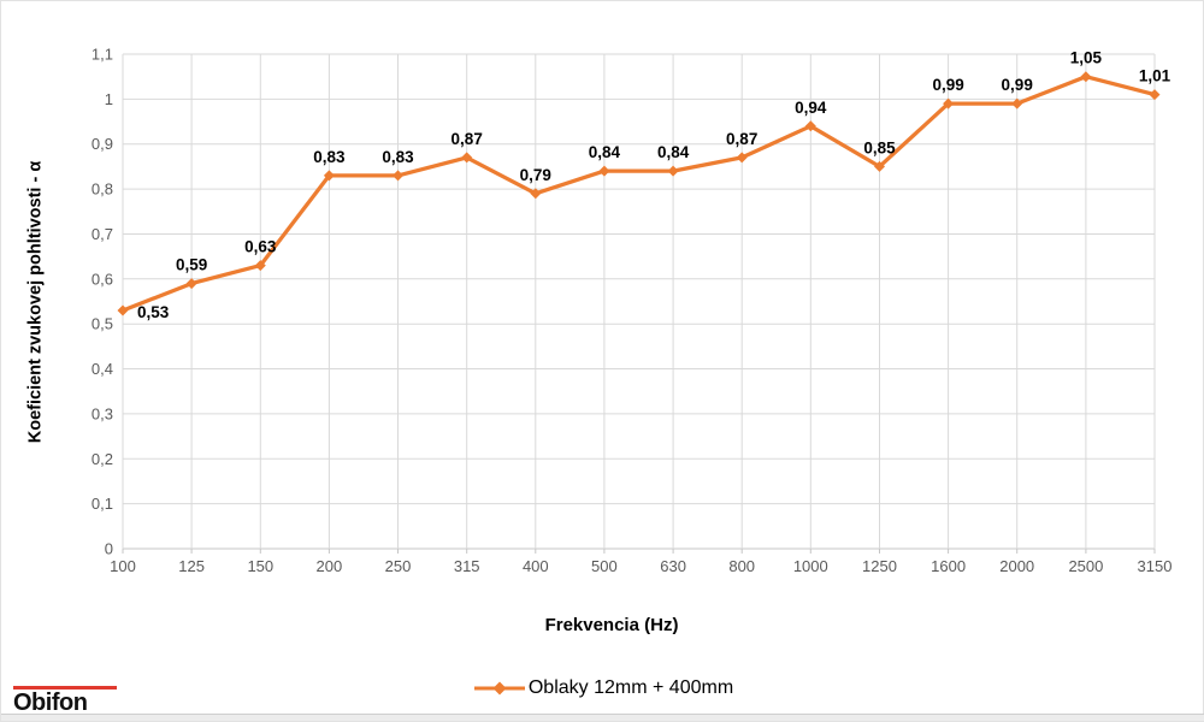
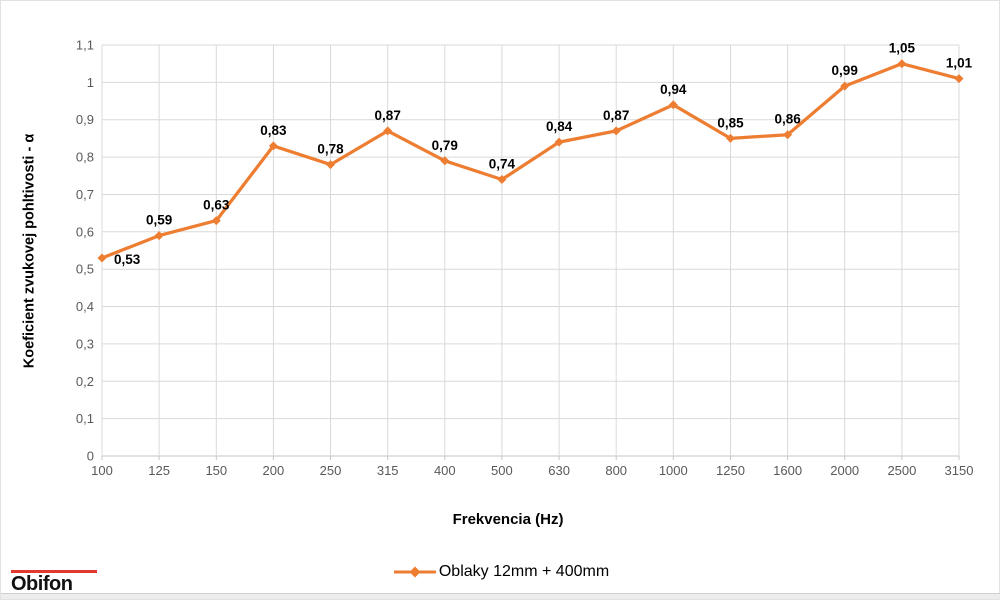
250: 0,83 -> 0,78
500: 0,84 -> 0,74
1600: 0,99 -> 0,86
